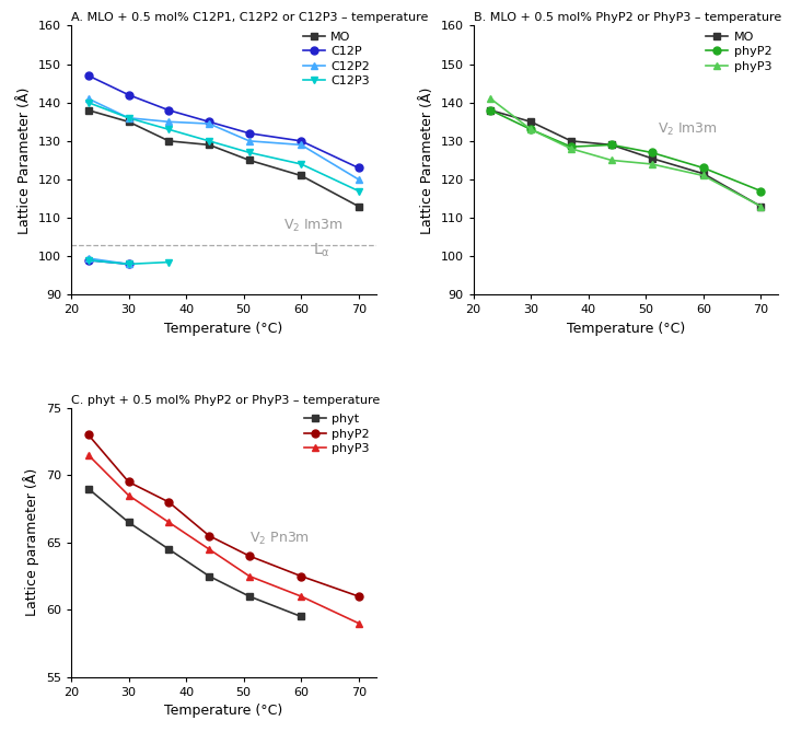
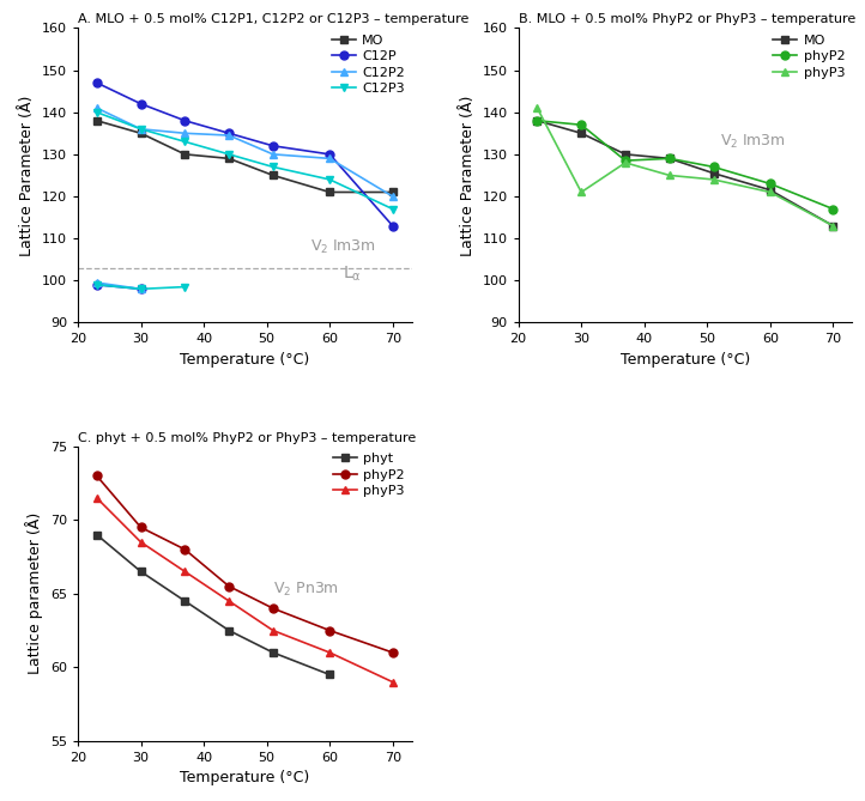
A. MLO + 0.5 mol% C12P1, C12P2 or C12P3 – temperature/MO/70: 113 -> 121
A. MLO + 0.5 mol% C12P1, C12P2 or C12P3 – temperature/C12P/70: 123 -> 113
B. MLO + 0.5 mol% PhyP2 or PhyP3 – temperature/phyP2/30: 133.0 -> 137.0
B. MLO + 0.5 mol% PhyP2 or PhyP3 – temperature/phyP3/30: 133 -> 121
